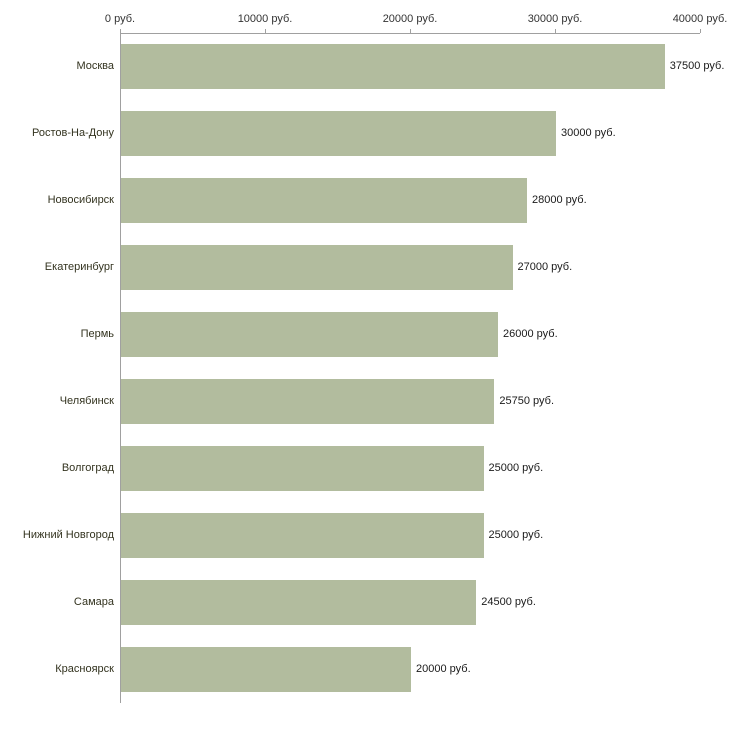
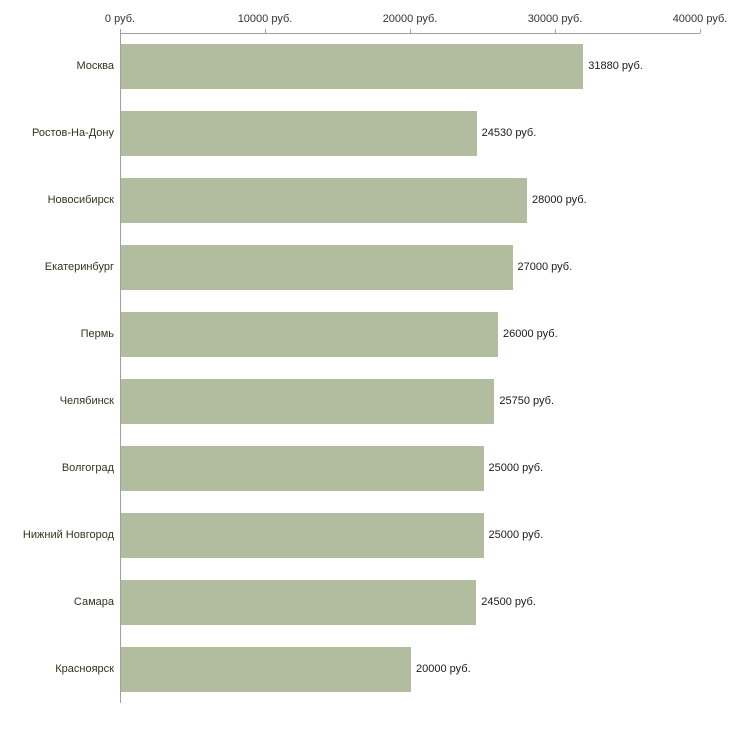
Москва: 37500 -> 31880
Ростов-На-Дону: 30000 -> 24530
